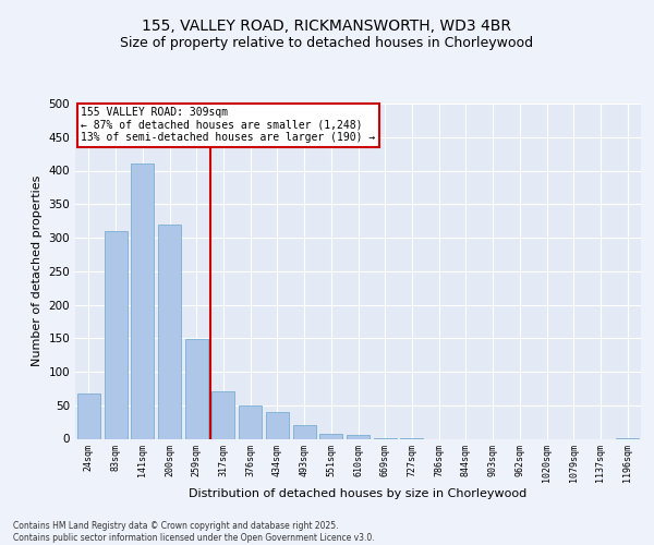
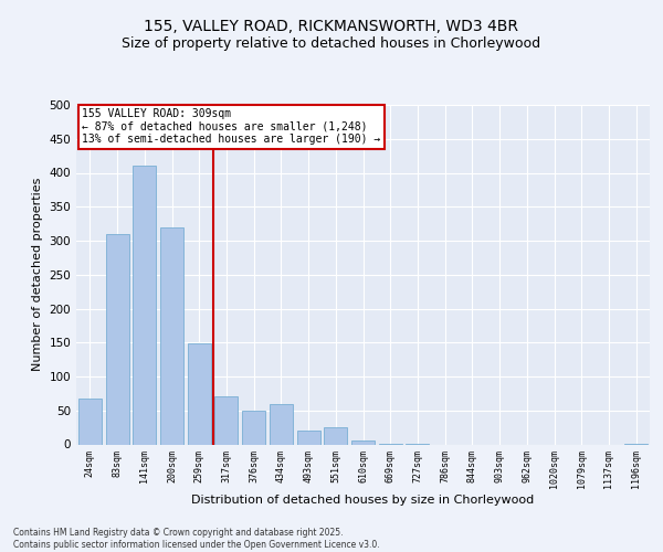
434sqm: 40 -> 60
551sqm: 8 -> 26
